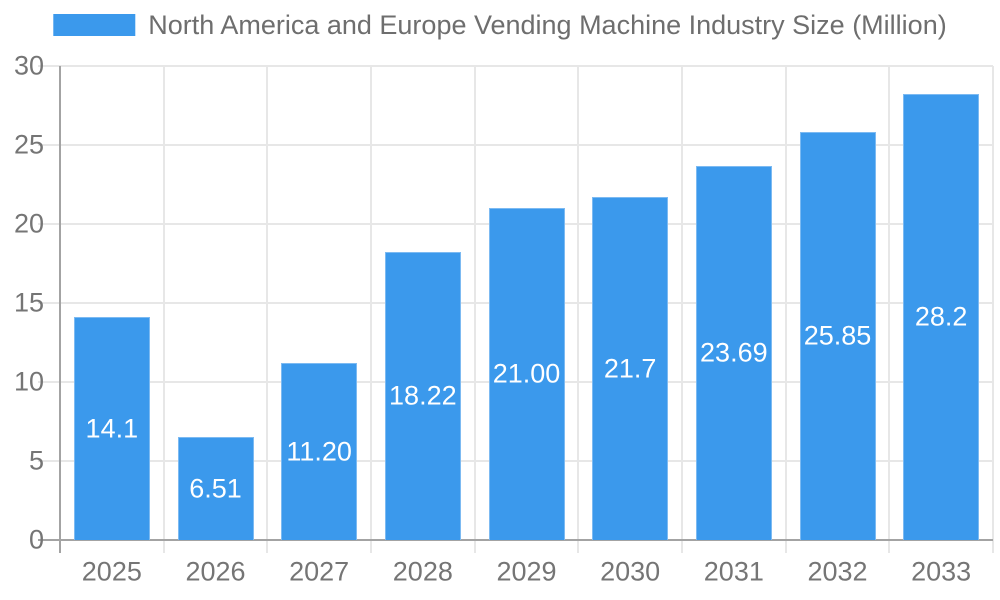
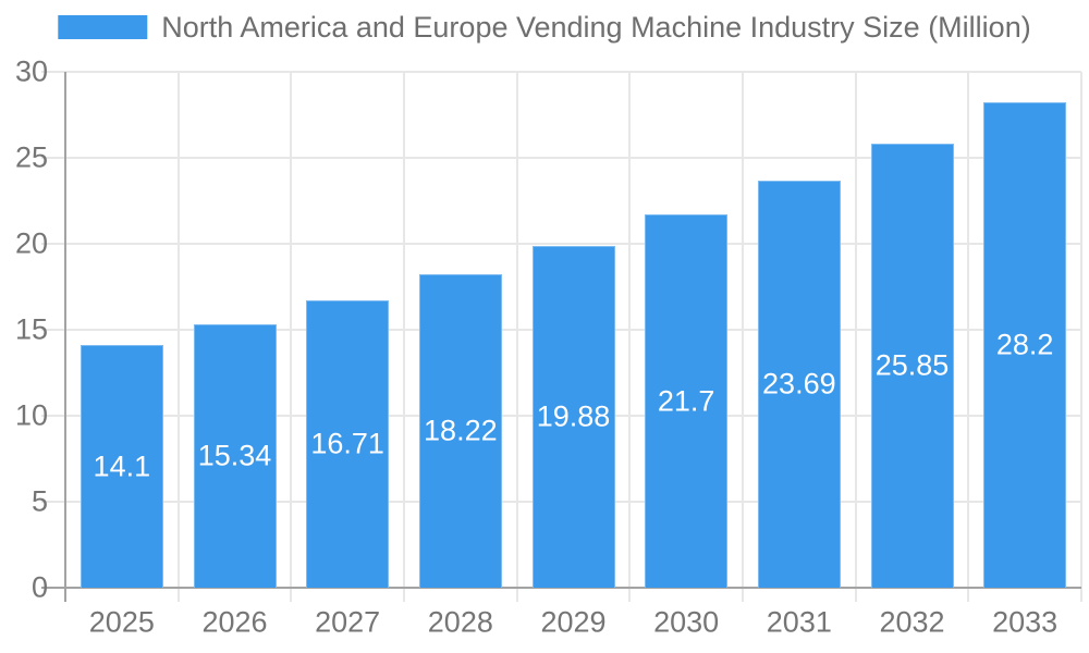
2026: 6.51 -> 15.34
2027: 11.20 -> 16.71
2029: 21.00 -> 19.88
